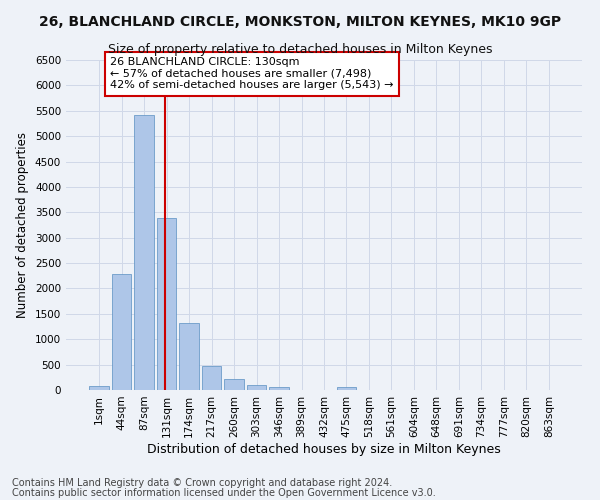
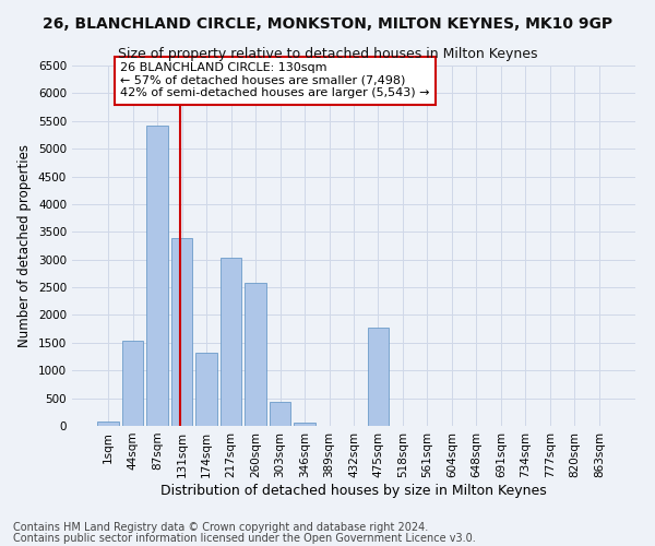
44sqm: 2280 -> 1540
217sqm: 480 -> 3040
260sqm: 220 -> 2580
303sqm: 100 -> 440
475sqm: 60 -> 1780
